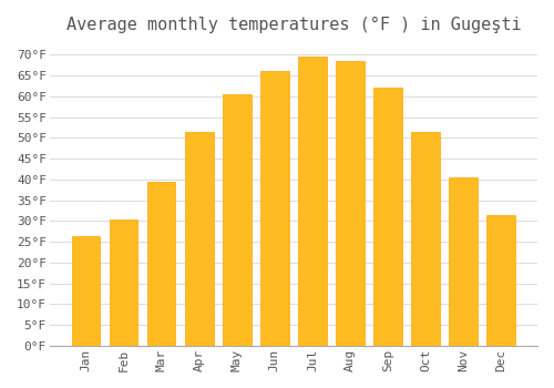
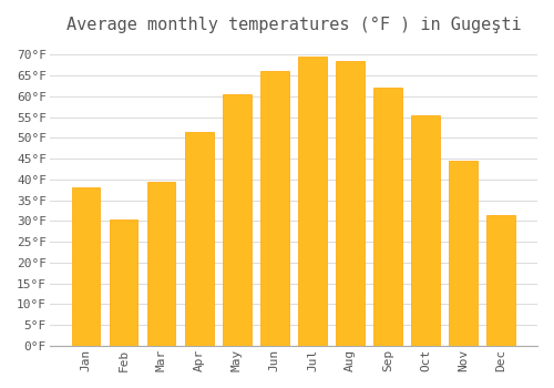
Jan: 26.5°F -> 38.0°F
Oct: 51.5°F -> 55.5°F
Nov: 40.5°F -> 44.5°F
